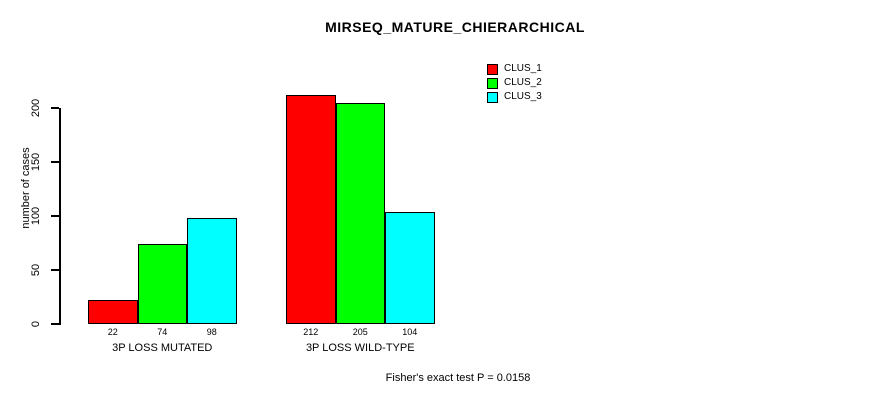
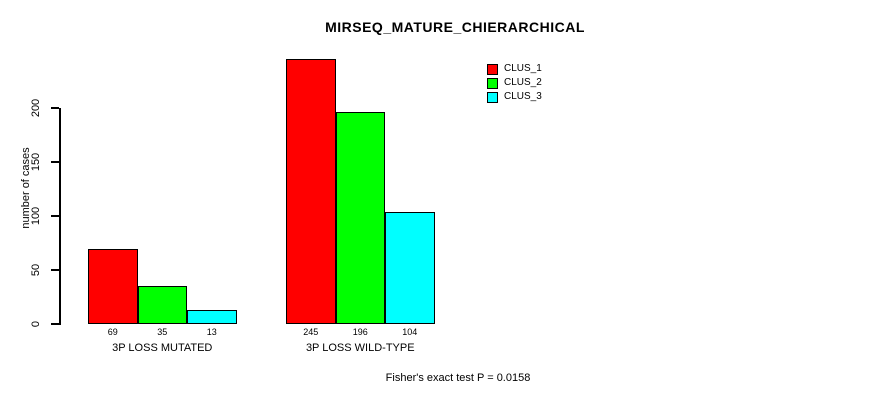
CLUS_1/3P LOSS MUTATED: 22 -> 69
CLUS_2/3P LOSS MUTATED: 74 -> 35
CLUS_3/3P LOSS MUTATED: 98 -> 13
CLUS_1/3P LOSS WILD-TYPE: 212 -> 245
CLUS_2/3P LOSS WILD-TYPE: 205 -> 196
